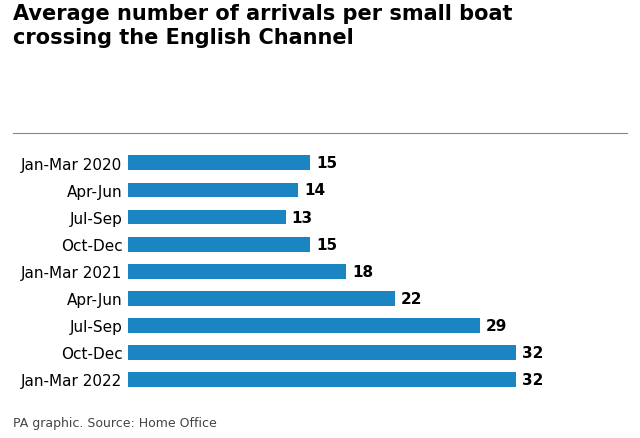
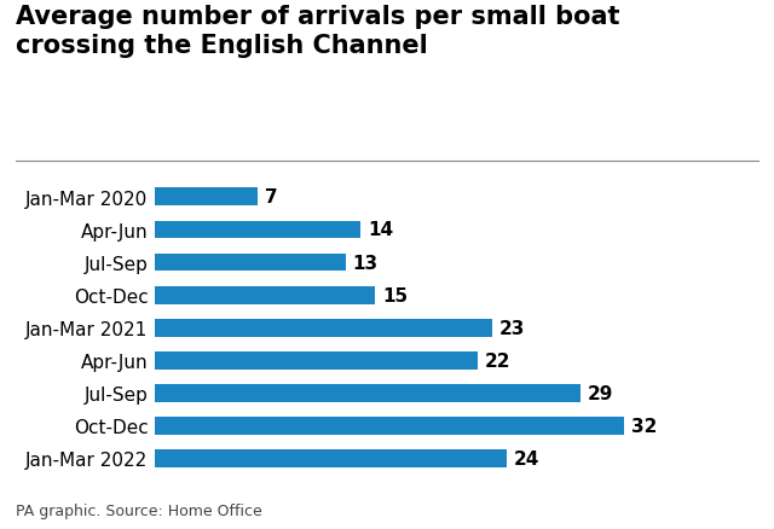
Jan-Mar 2020: 15 -> 7
Jan-Mar 2021: 18 -> 23
Jan-Mar 2022: 32 -> 24
